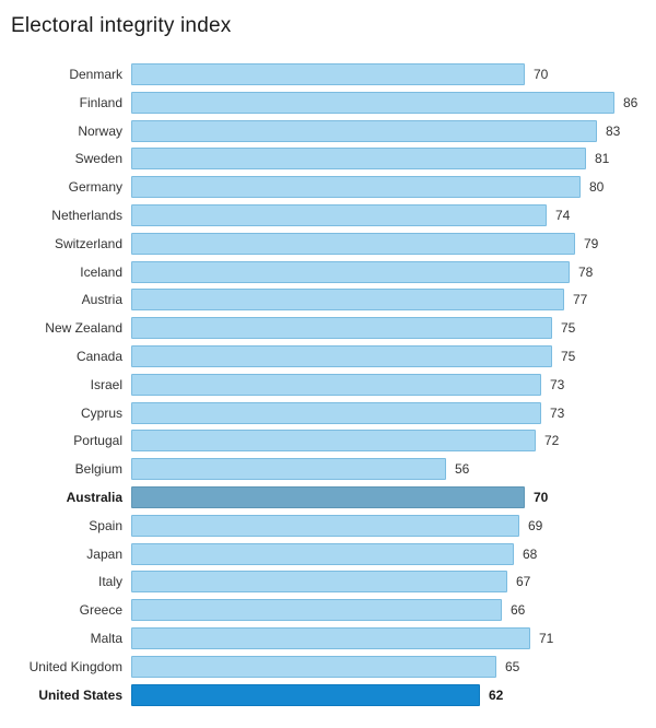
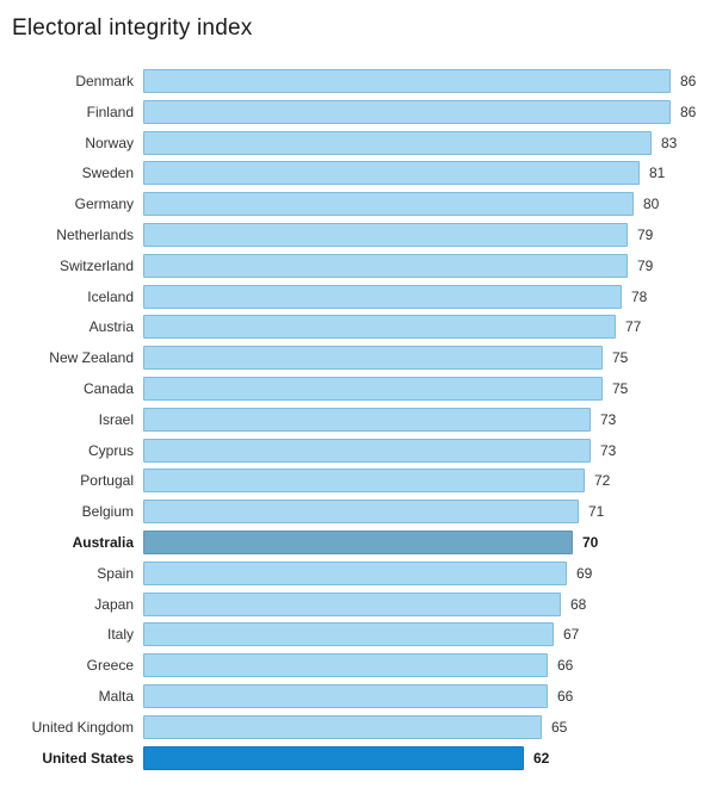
Denmark: 70 -> 86
Netherlands: 74 -> 79
Belgium: 56 -> 71
Malta: 71 -> 66
